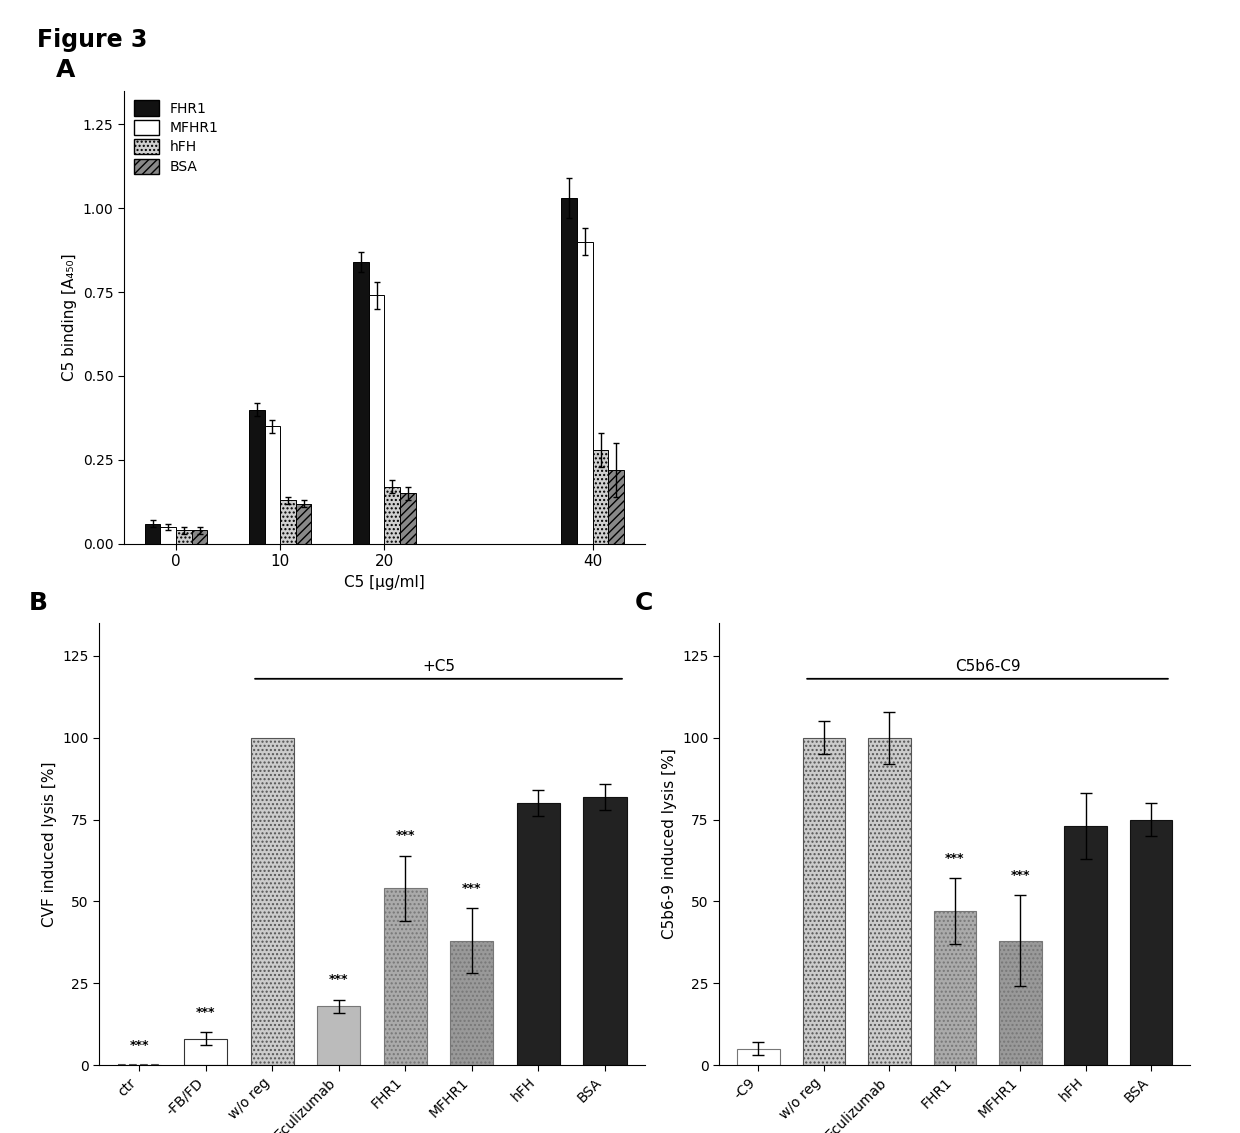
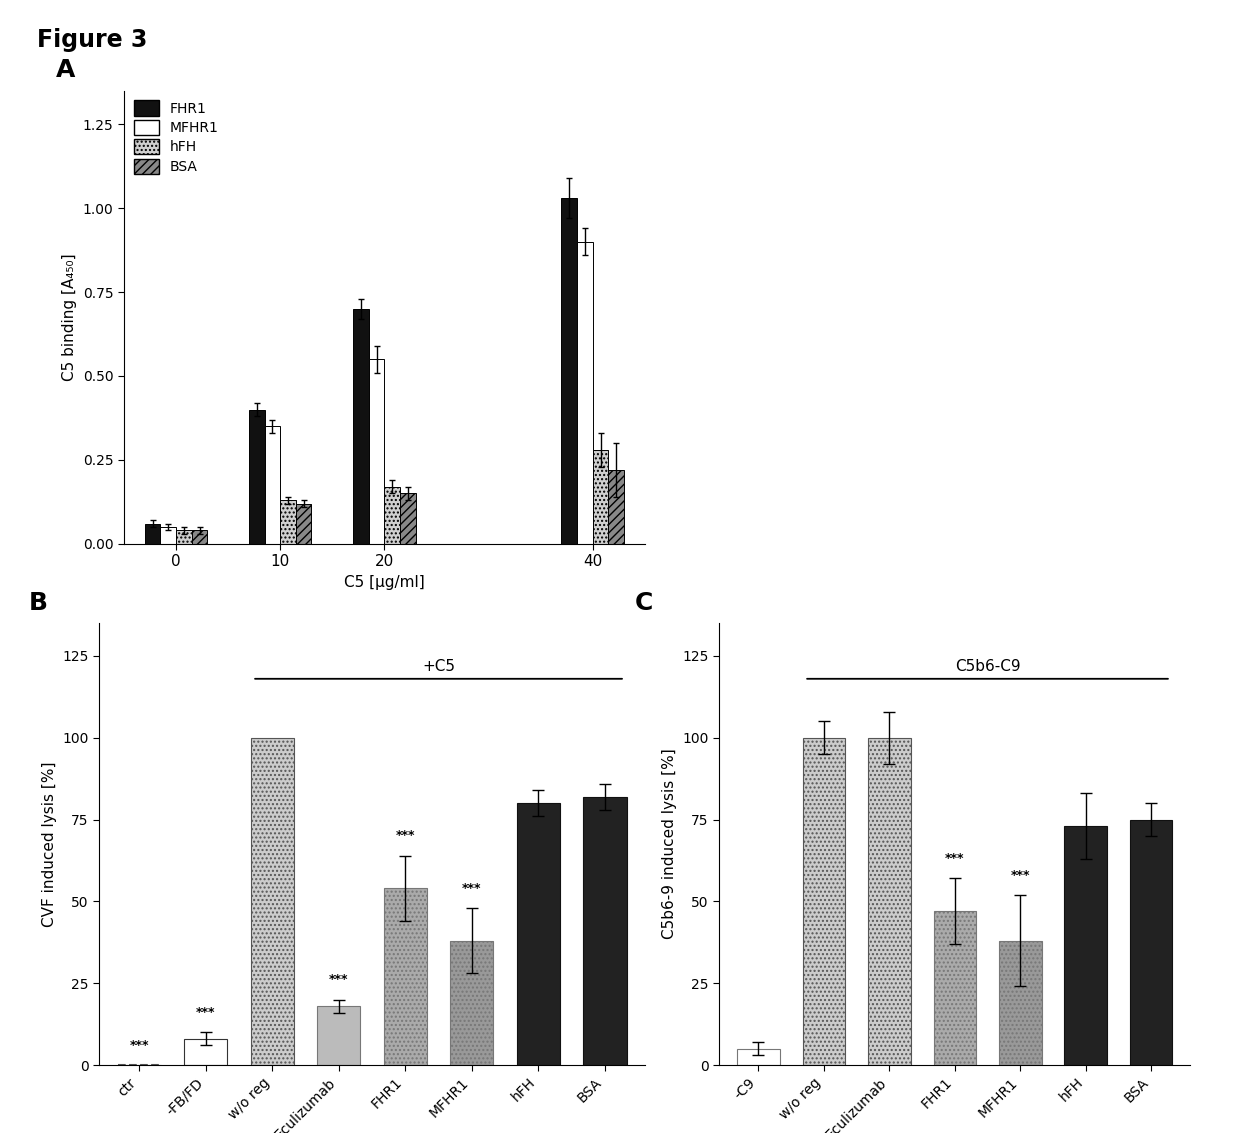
FHR1/20: 0.84 -> 0.70
MFHR1/20: 0.74 -> 0.55
